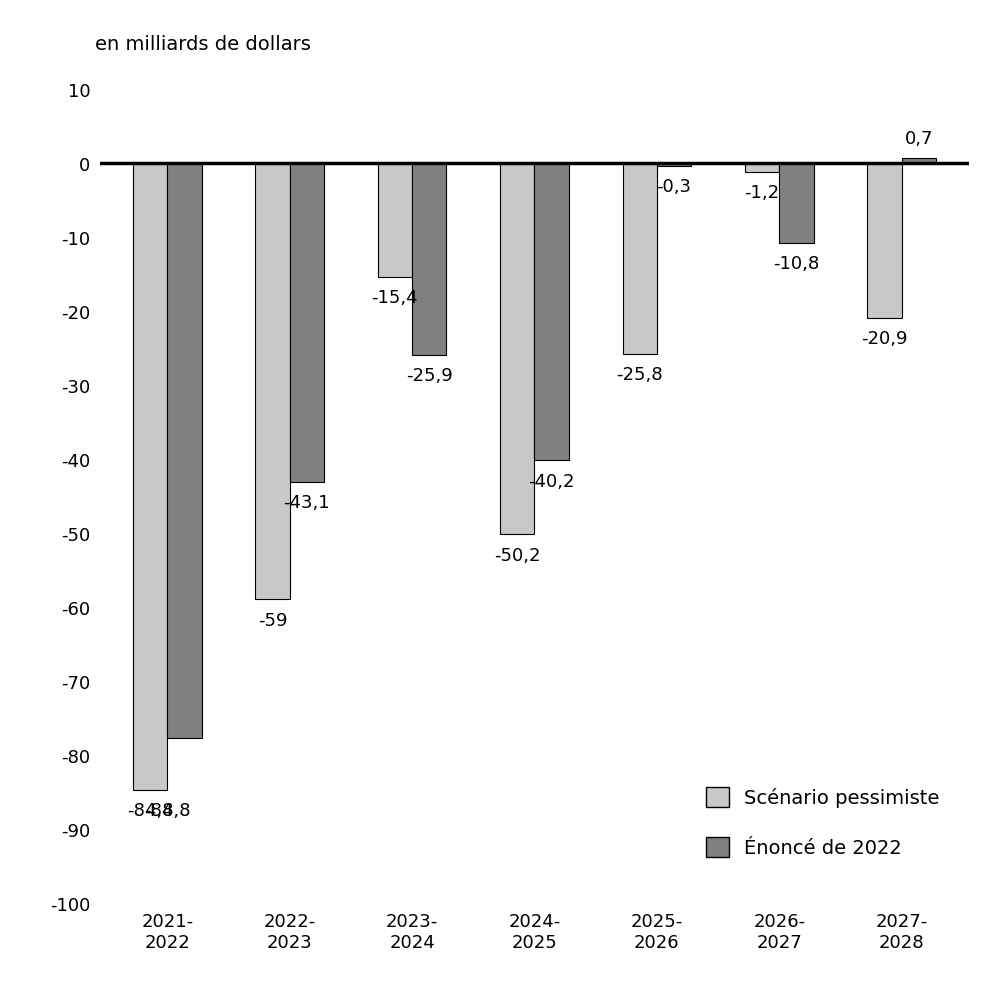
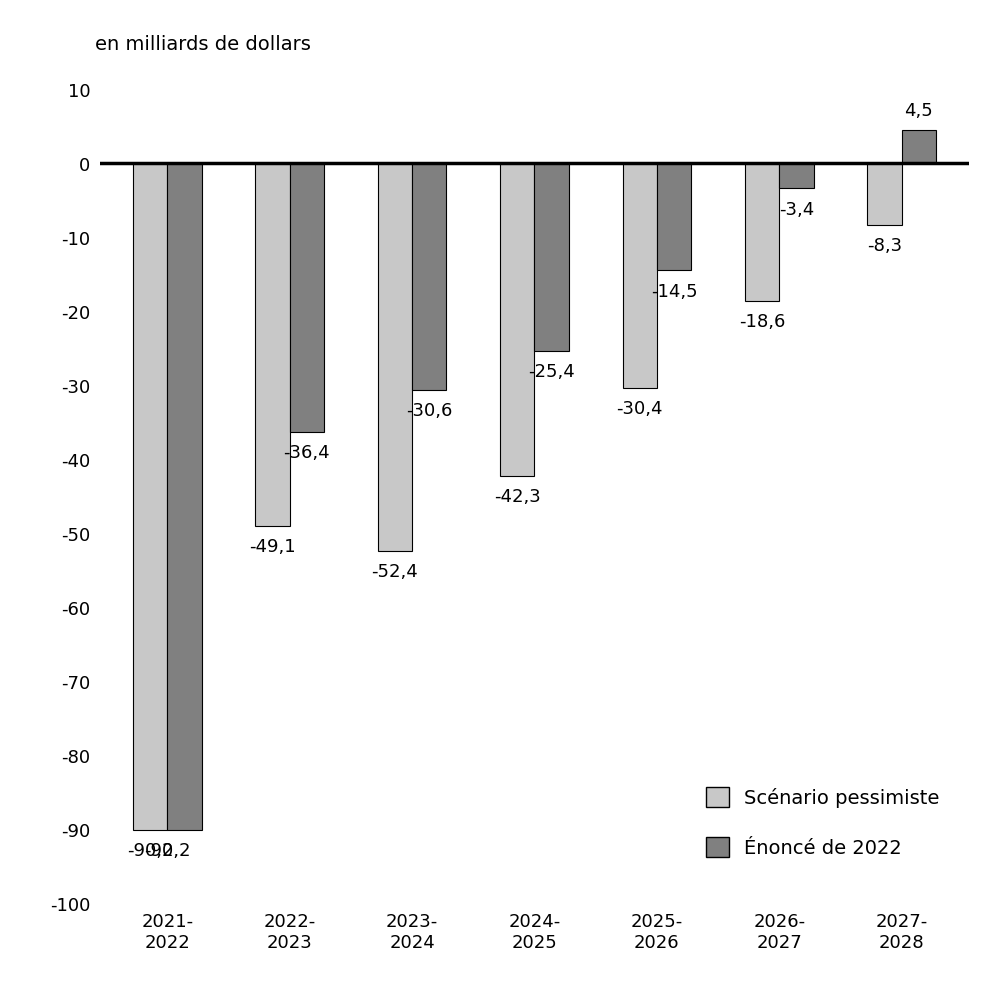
Scénario pessimiste/2021- 2022: -84.8 -> -90.2
Énoncé de 2022/2021- 2022: -77.8 -> -90.2
Scénario pessimiste/2022- 2023: -59 -> -49,1
Énoncé de 2022/2022- 2023: -43,1 -> -36,4
Scénario pessimiste/2023- 2024: -15,4 -> -52,4
Énoncé de 2022/2023- 2024: -25,9 -> -30,6
Scénario pessimiste/2024- 2025: -50,2 -> -42,3
Énoncé de 2022/2024- 2025: -40,2 -> -25,4
Scénario pessimiste/2025- 2026: -25,8 -> -30,4
Énoncé de 2022/2025- 2026: -0,3 -> -14,5
Scénario pessimiste/2026- 2027: -1,2 -> -18,6
Énoncé de 2022/2026- 2027: -10,8 -> -3,4
Scénario pessimiste/2027- 2028: -20,9 -> -8,3
Énoncé de 2022/2027- 2028: 0,7 -> 4,5
